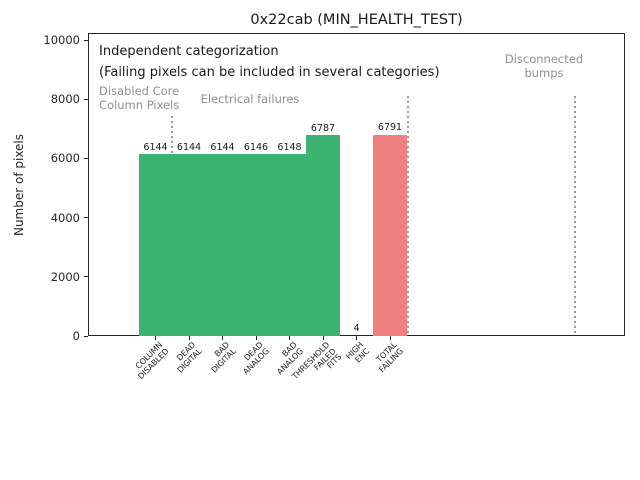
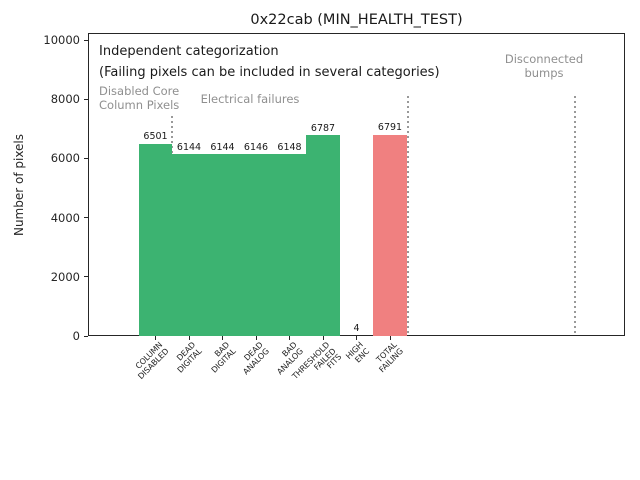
COLUMN DISABLED: 6144 -> 6501
